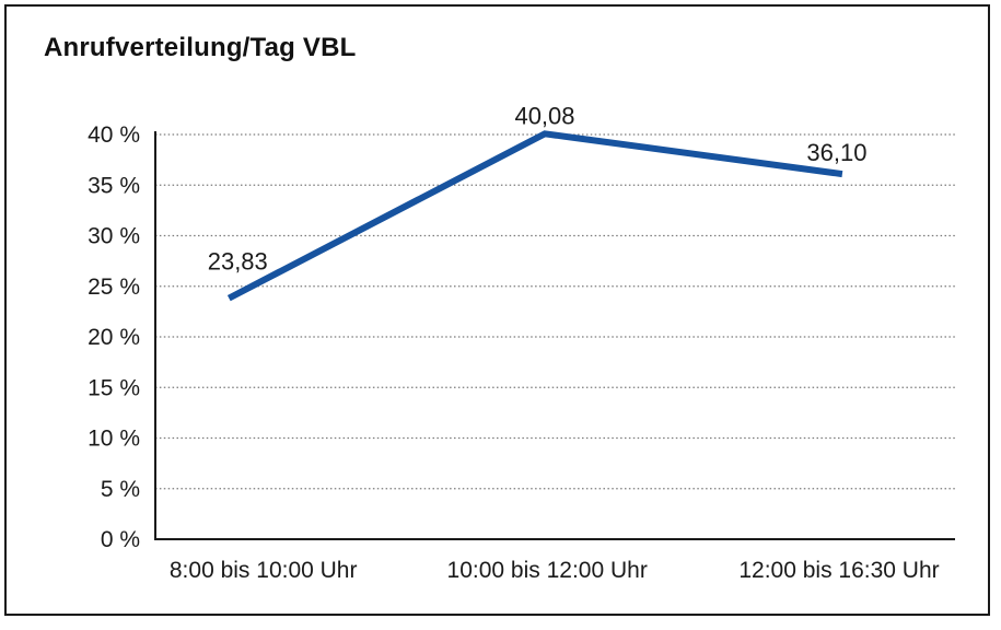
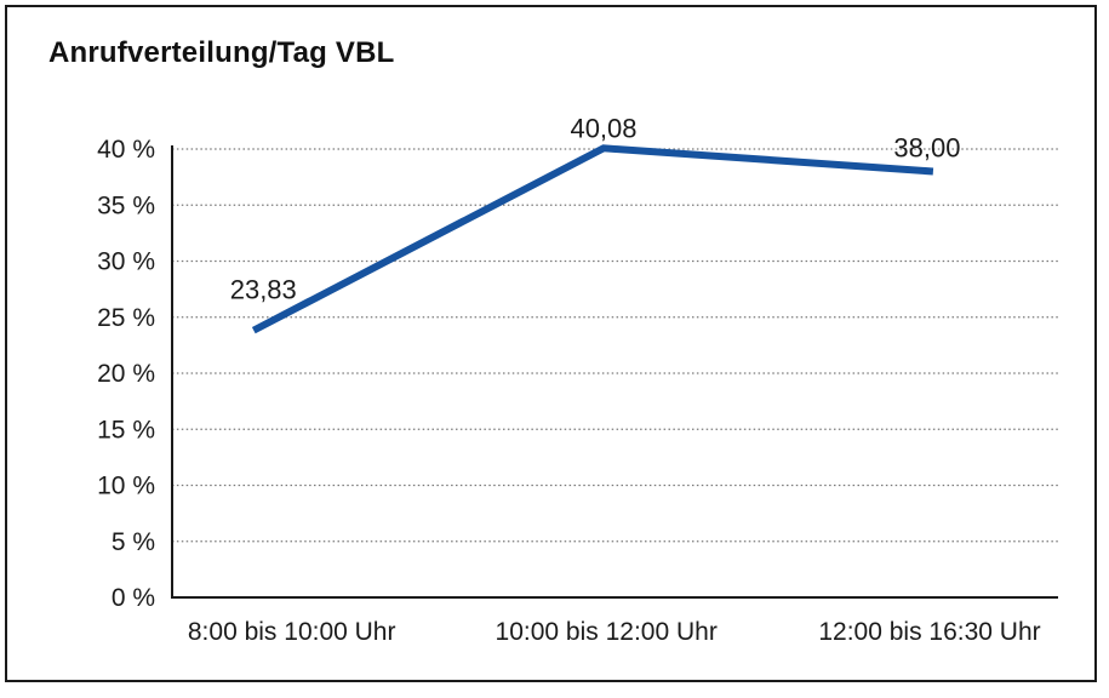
12:00 bis 16:30 Uhr: 36,10 -> 38,00
